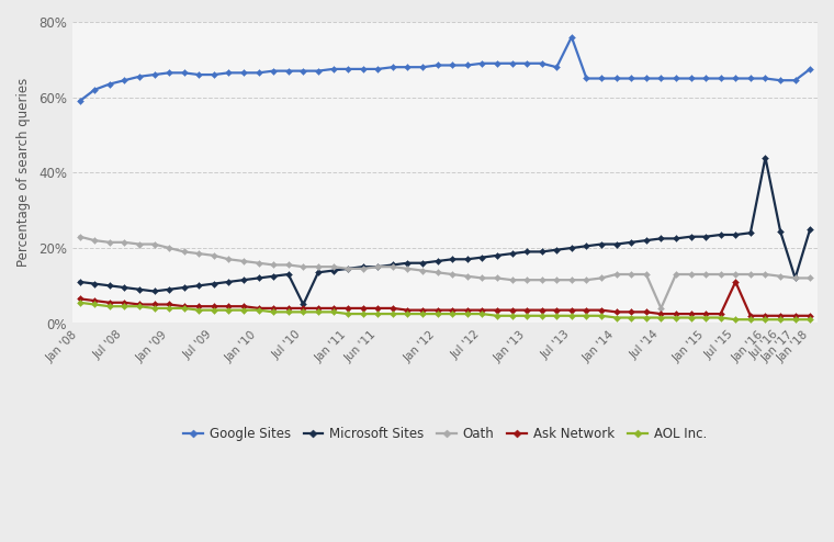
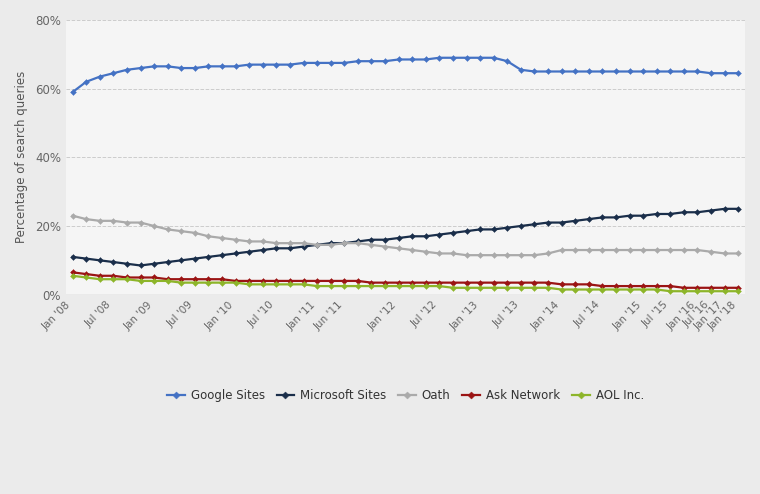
Microsoft Sites/Jul '10: 5.0% -> 13.5%
Google Sites/Jul '13: 76.0% -> 65.5%
Oath/Jul '14: 4.0% -> 13.0%
Ask Network/Jul '15: 11.0% -> 2.5%
Microsoft Sites/Jan '16: 44.0% -> 24.0%
Microsoft Sites/Jan '17: 12.0% -> 25.0%
Google Sites/Jan '18: 67.5% -> 64.5%
